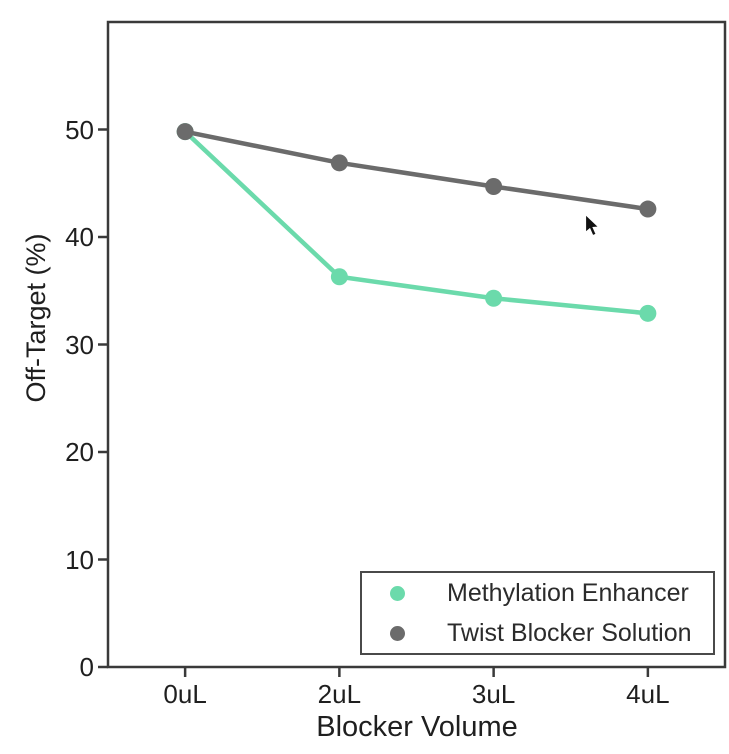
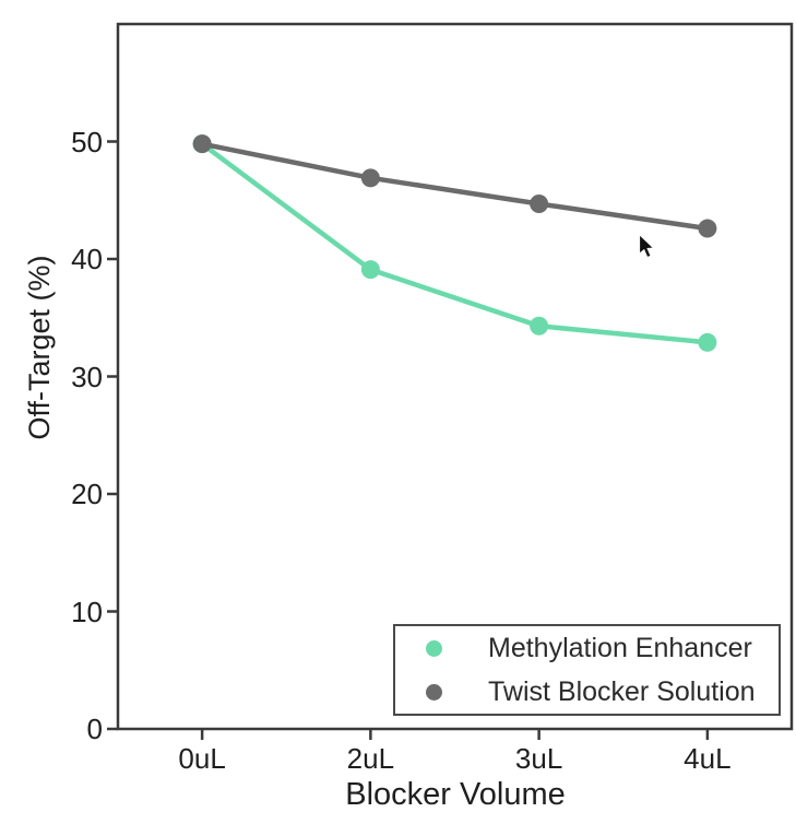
Methylation Enhancer/2uL: 36.3 -> 39.1
